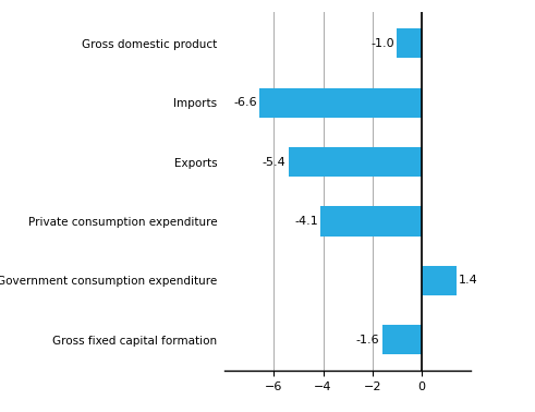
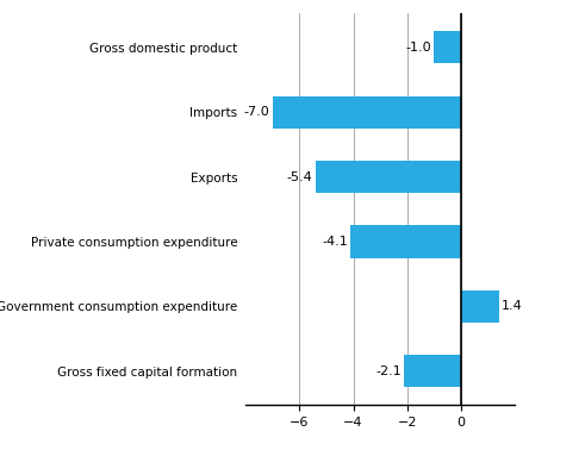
Imports: -6.6 -> -7.0
Gross fixed capital formation: -1.6 -> -2.1
